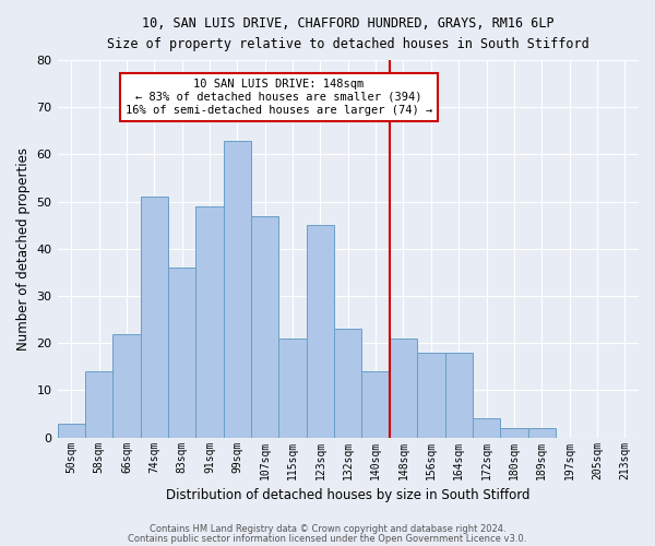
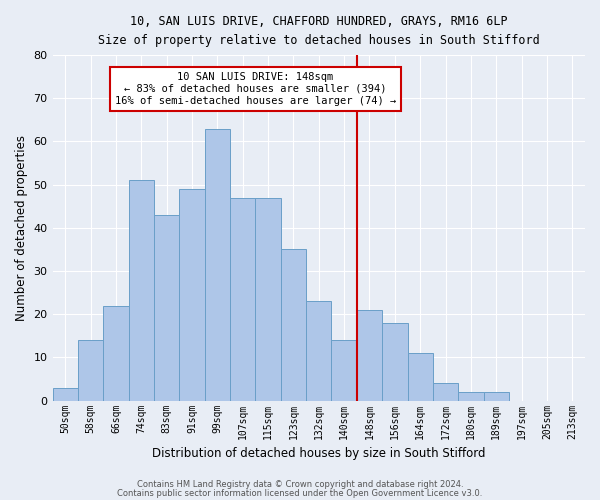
83sqm: 36 -> 43
115sqm: 21 -> 47
123sqm: 45 -> 35
164sqm: 18 -> 11
